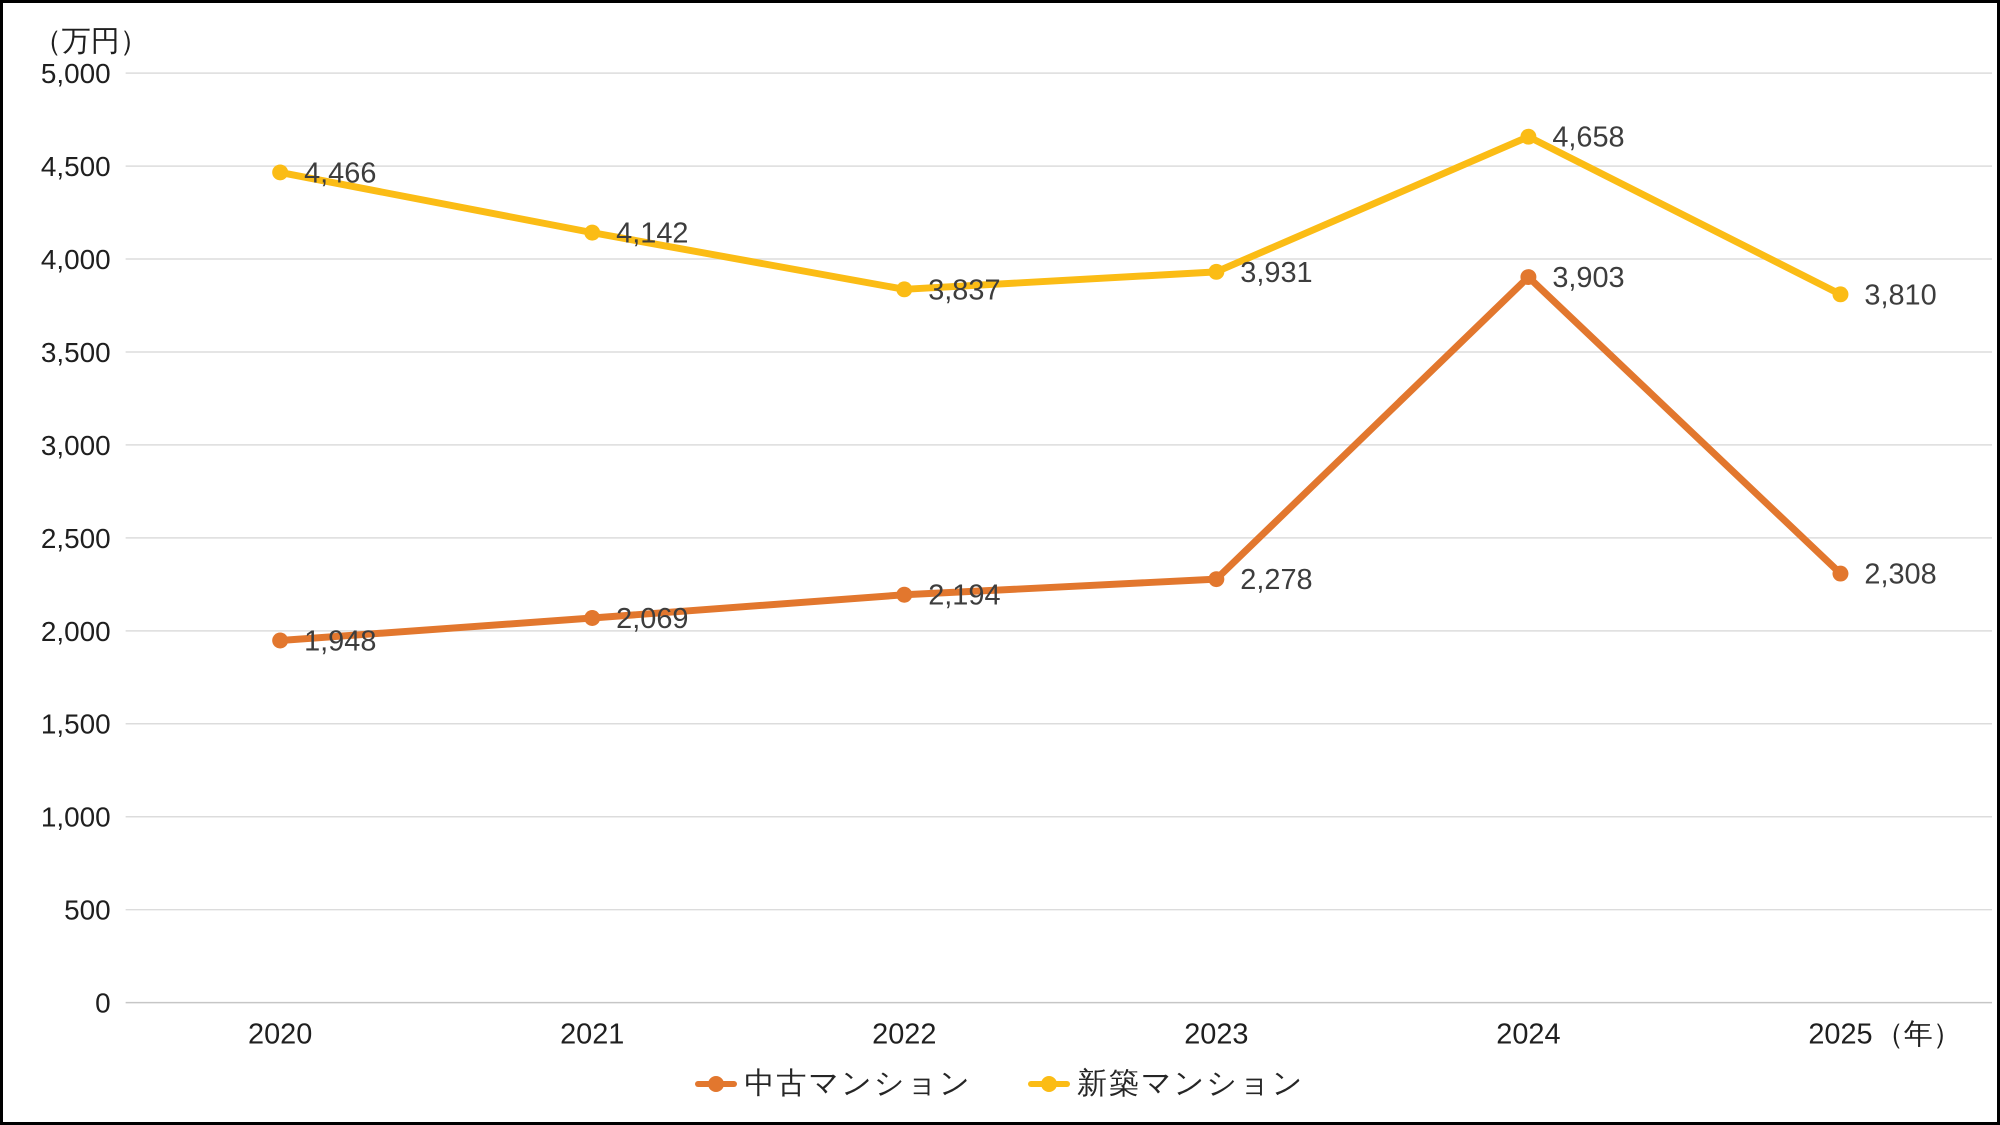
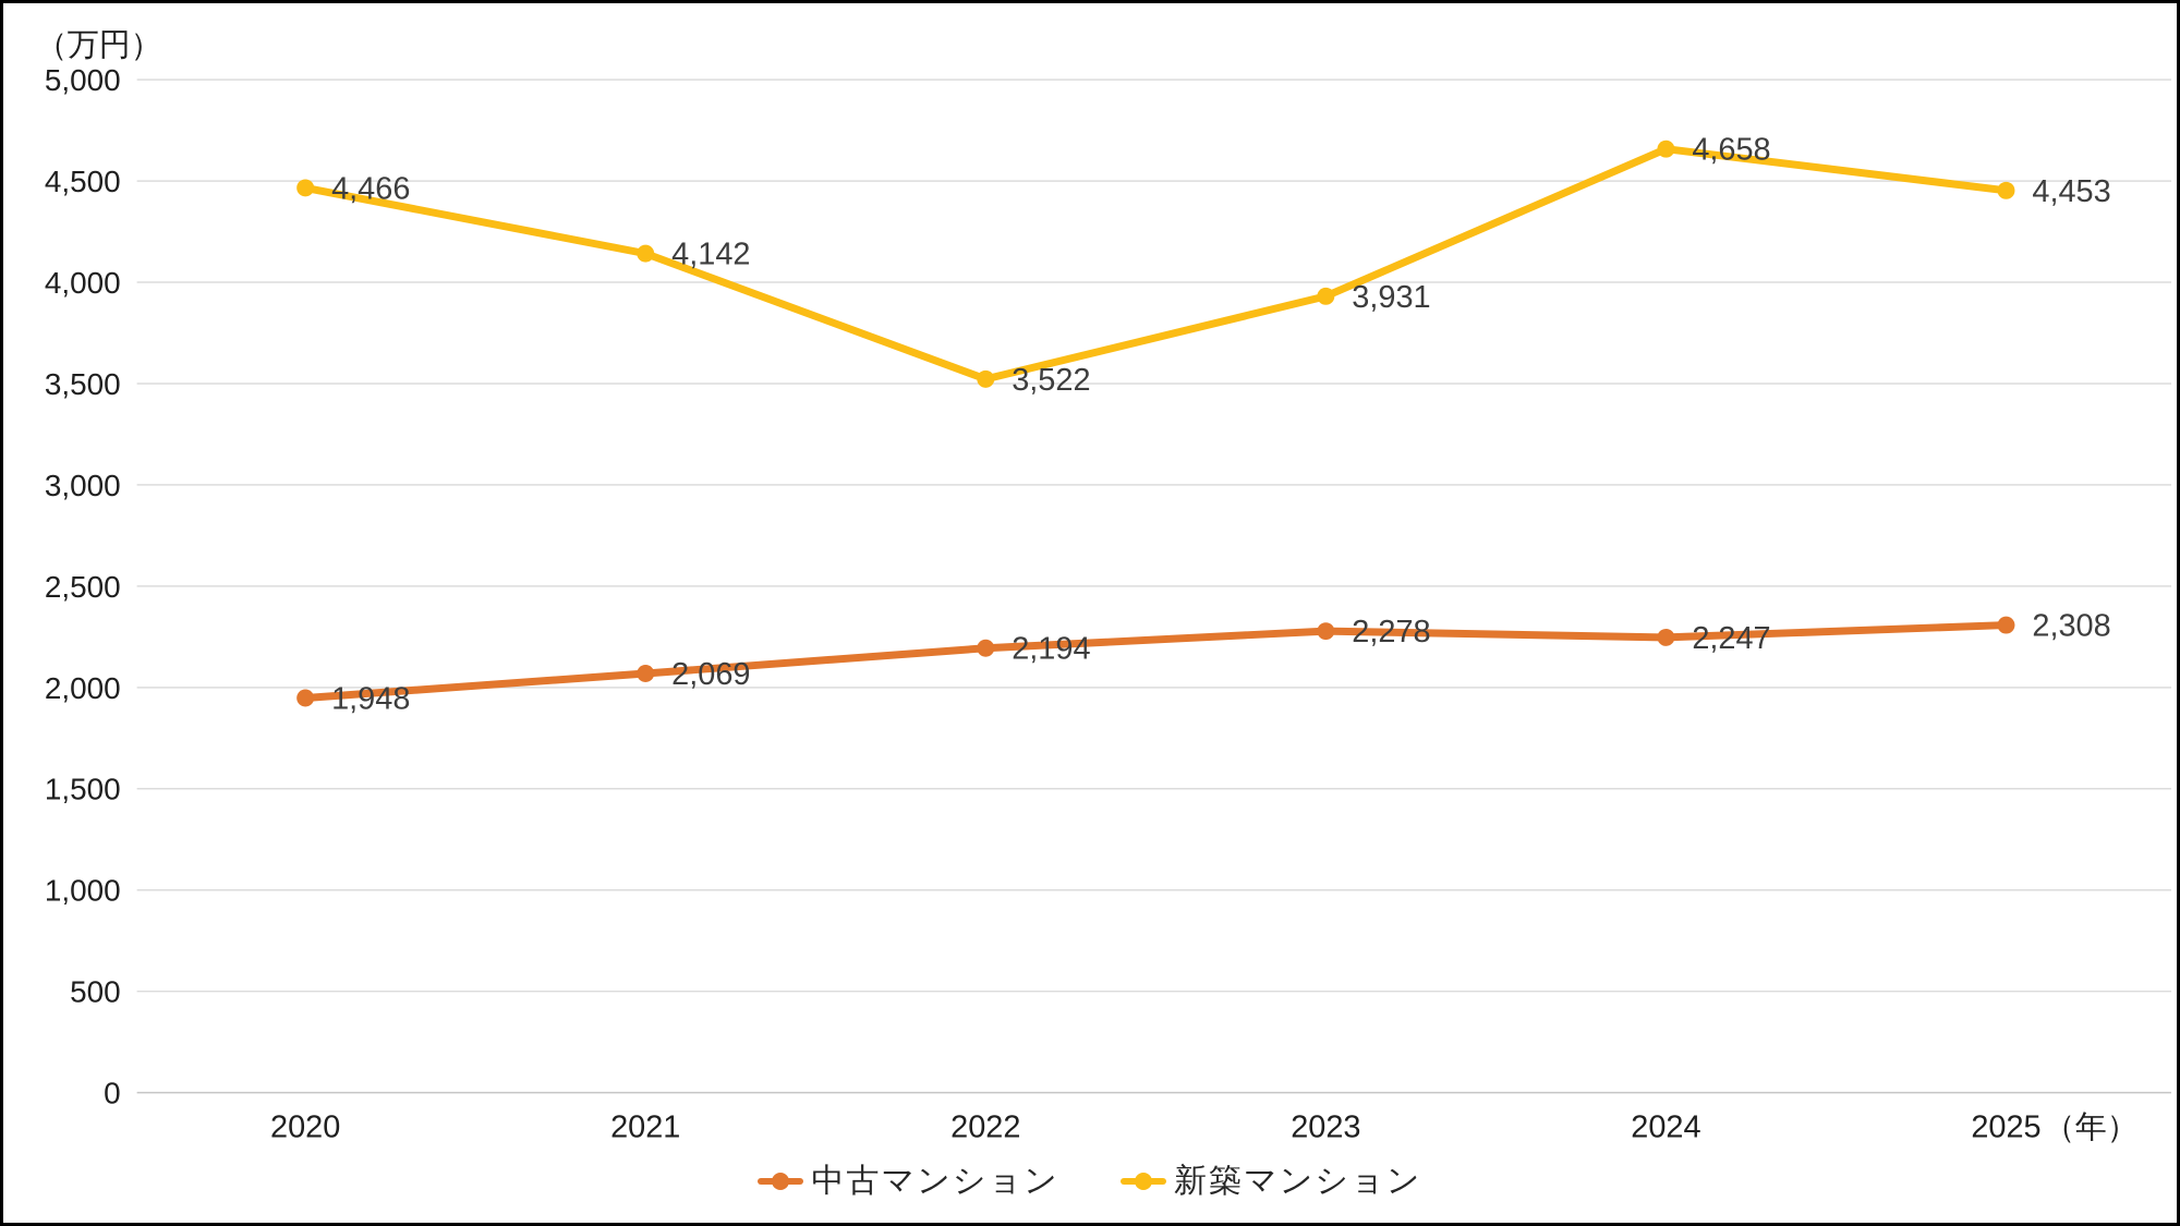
新築マンション/2022: 3,837 -> 3,522
中古マンション/2024: 3,903 -> 2,247
新築マンション/2025: 3,810 -> 4,453
